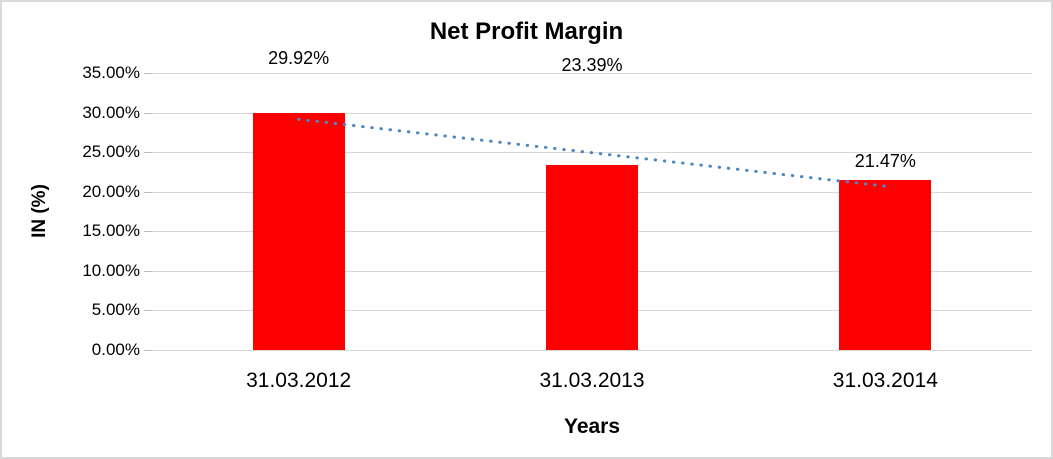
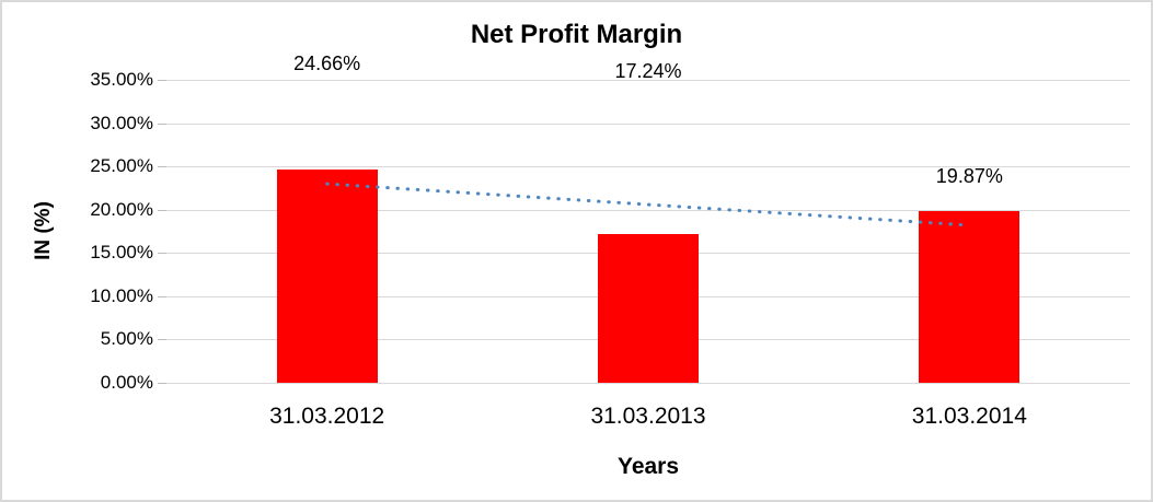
31.03.2012: 29.92% -> 24.66%
31.03.2013: 23.39% -> 17.24%
31.03.2014: 21.47% -> 19.87%
